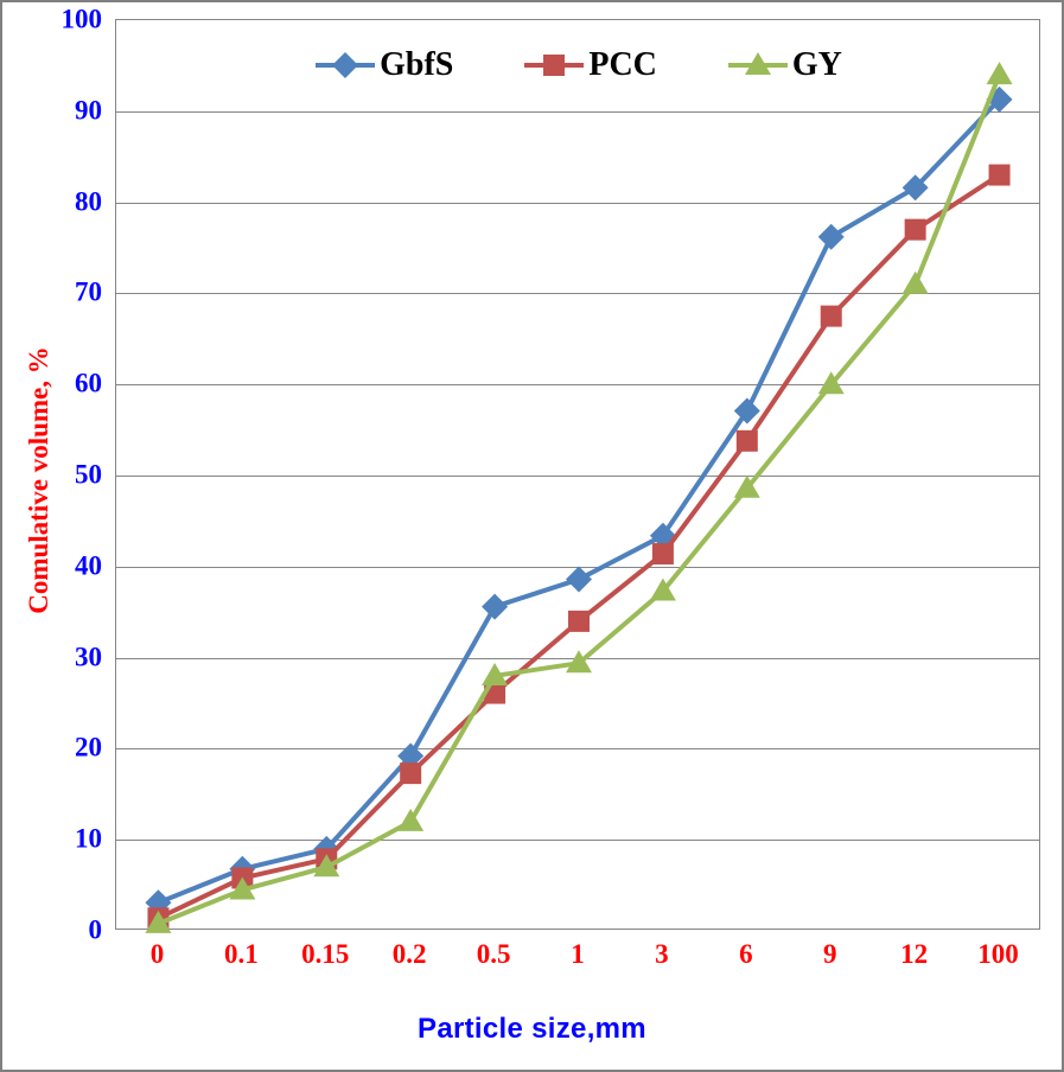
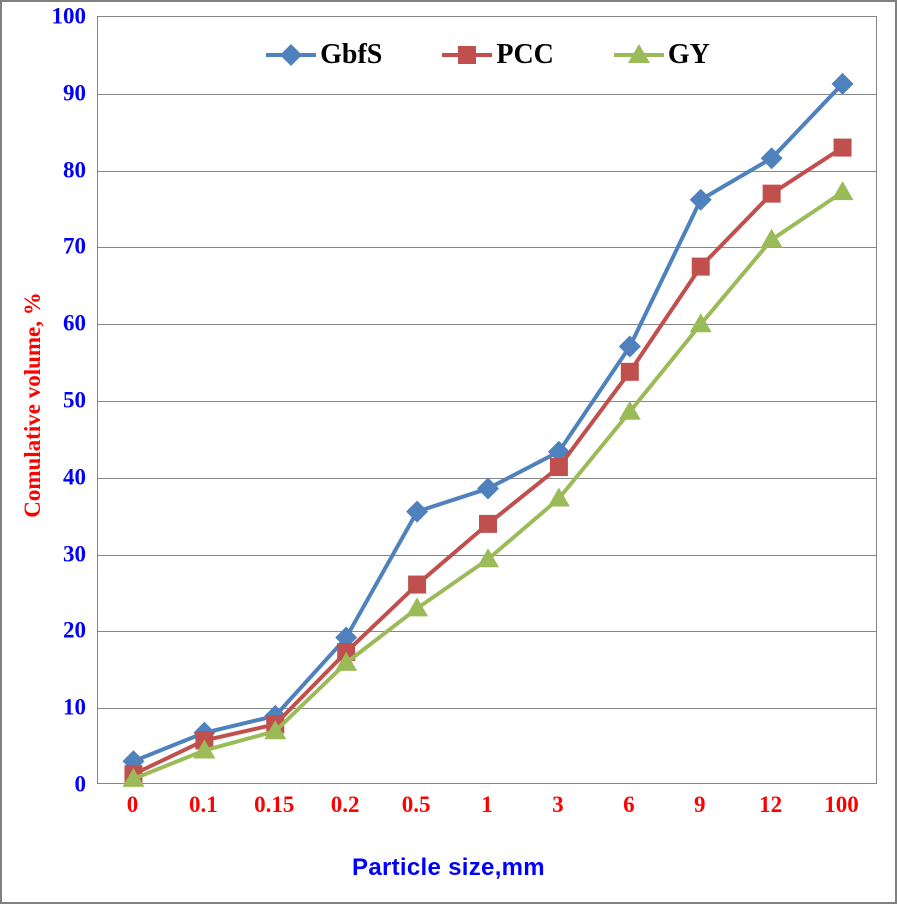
GY/0.2: 12 -> 16
GY/0.5: 28 -> 23
GY/100: 94 -> 77
